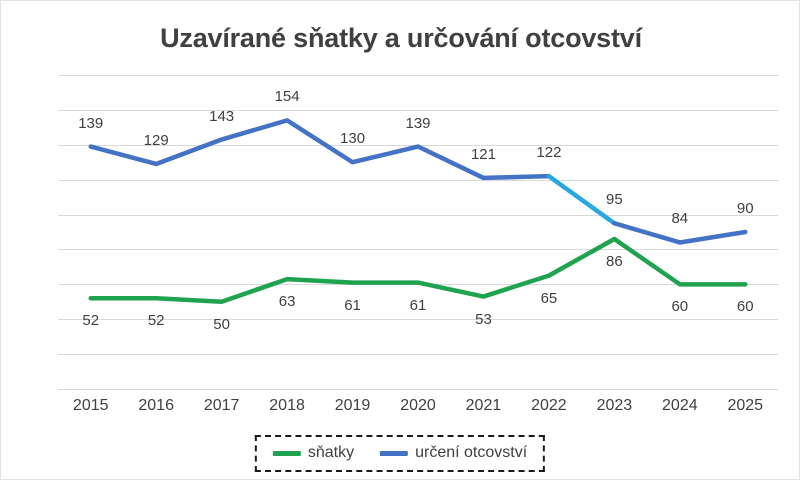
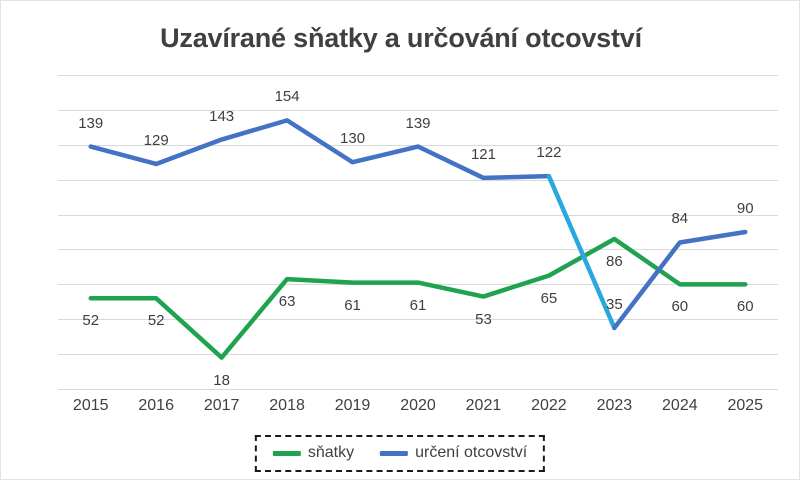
sňatky/2017: 50 -> 18
určení otcovství/2023: 95 -> 35
